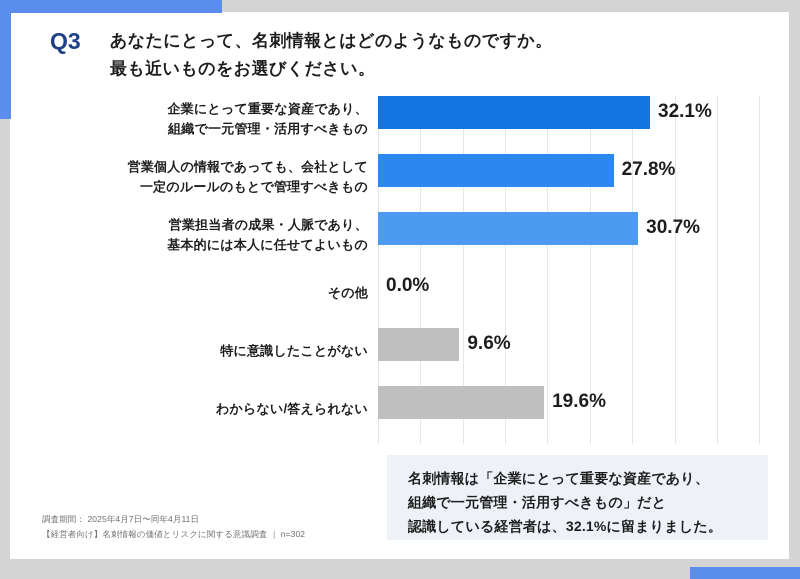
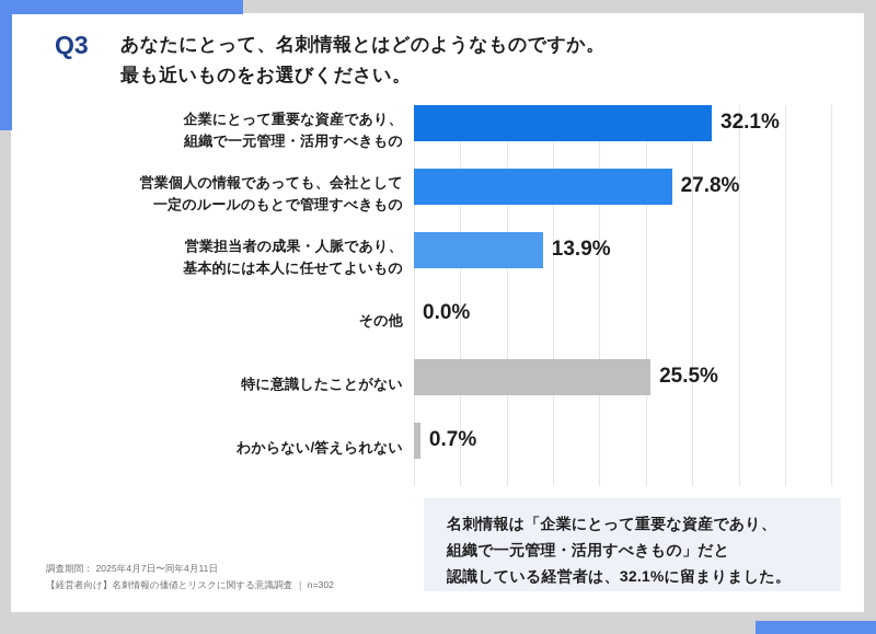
営業担当者の成果・人脈であり、 基本的には本人に任せてよいもの: 30.7% -> 13.9%
特に意識したことがない: 9.6% -> 25.5%
わからない/答えられない: 19.6% -> 0.7%
